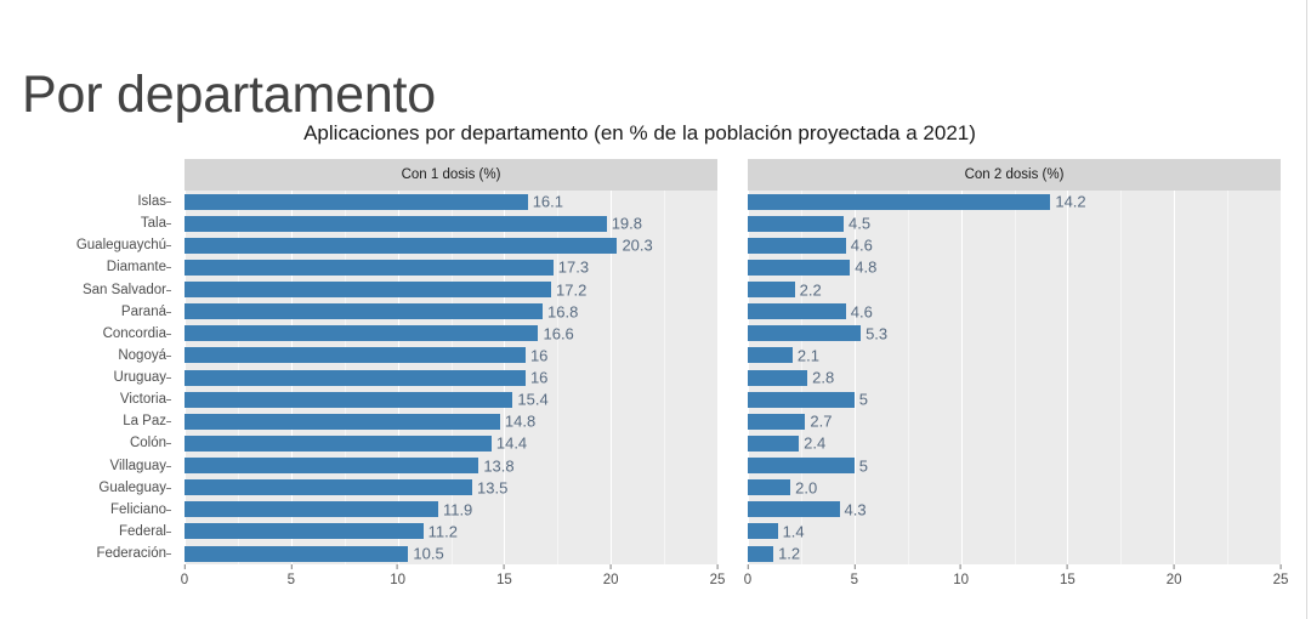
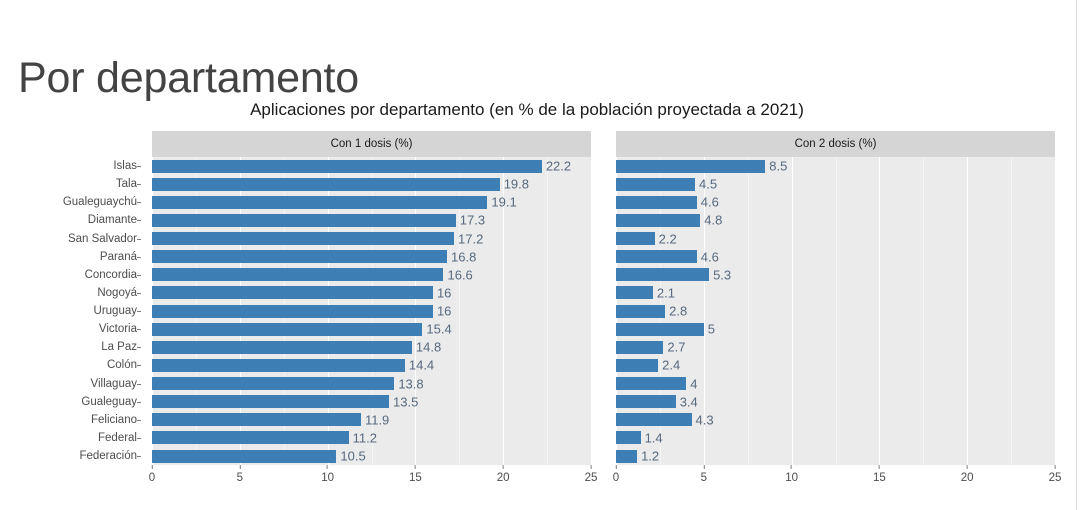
Con 1 dosis (%)/Islas: 16.1 -> 22.2
Con 2 dosis (%)/Islas: 14.2 -> 8.5
Con 1 dosis (%)/Gualeguaychú: 20.3 -> 19.1
Con 2 dosis (%)/Villaguay: 5 -> 4
Con 2 dosis (%)/Gualeguay: 2.0 -> 3.4
